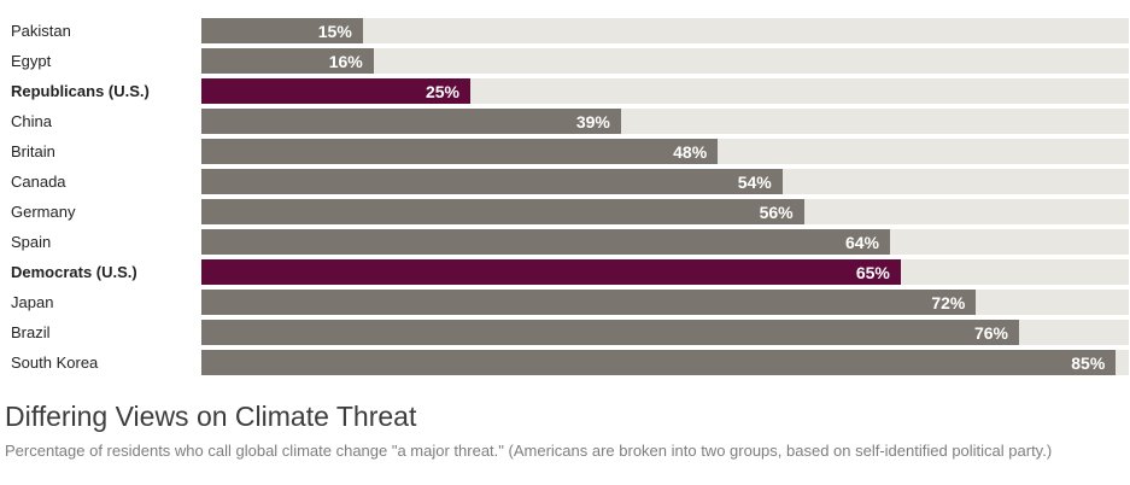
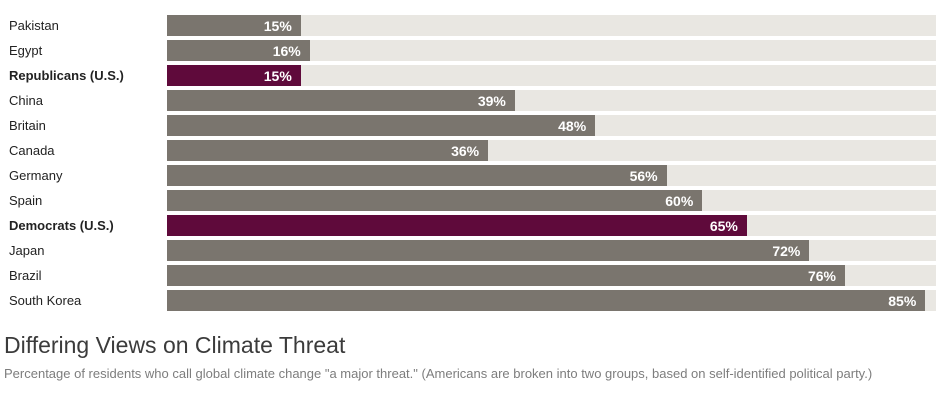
Republicans (U.S.): 25% -> 15%
Canada: 54% -> 36%
Spain: 64% -> 60%
